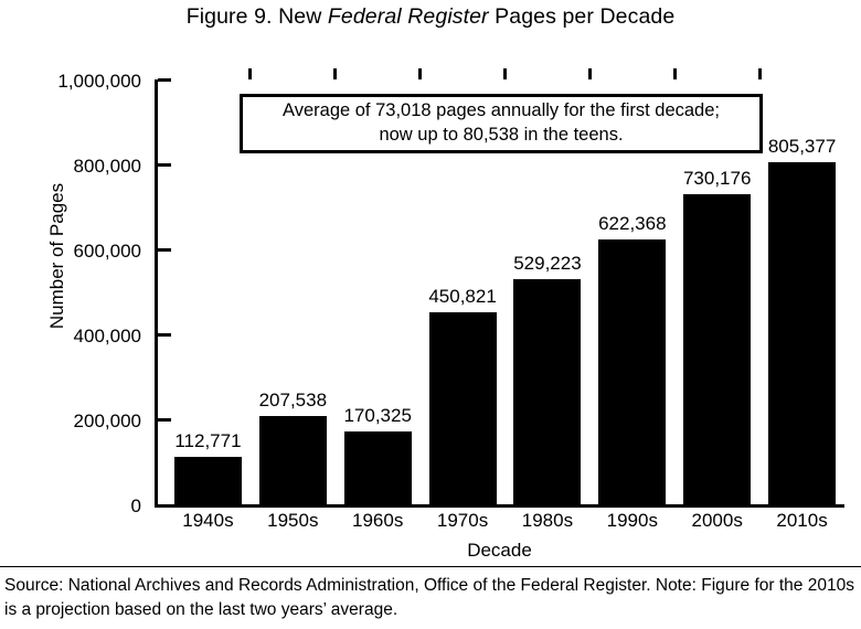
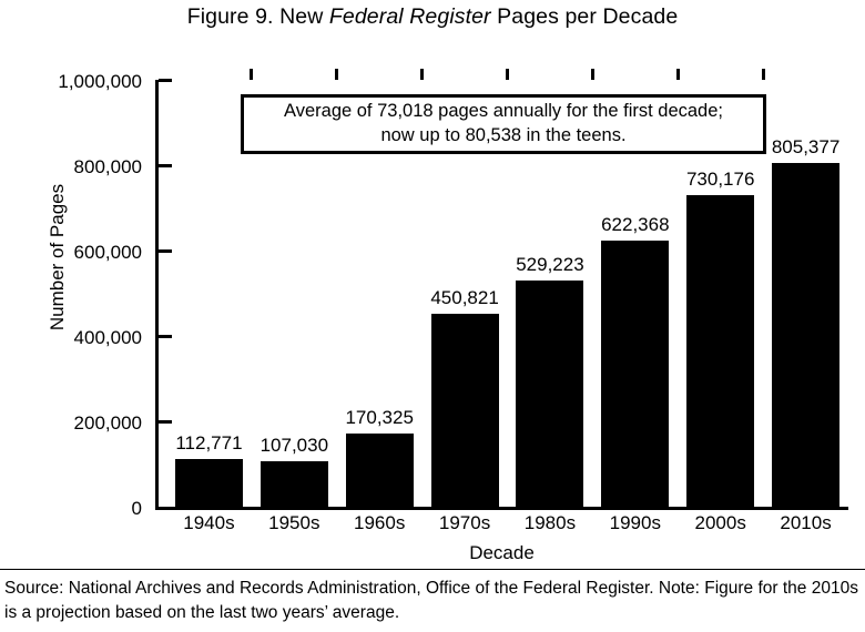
1950s: 207,538 -> 107,030
